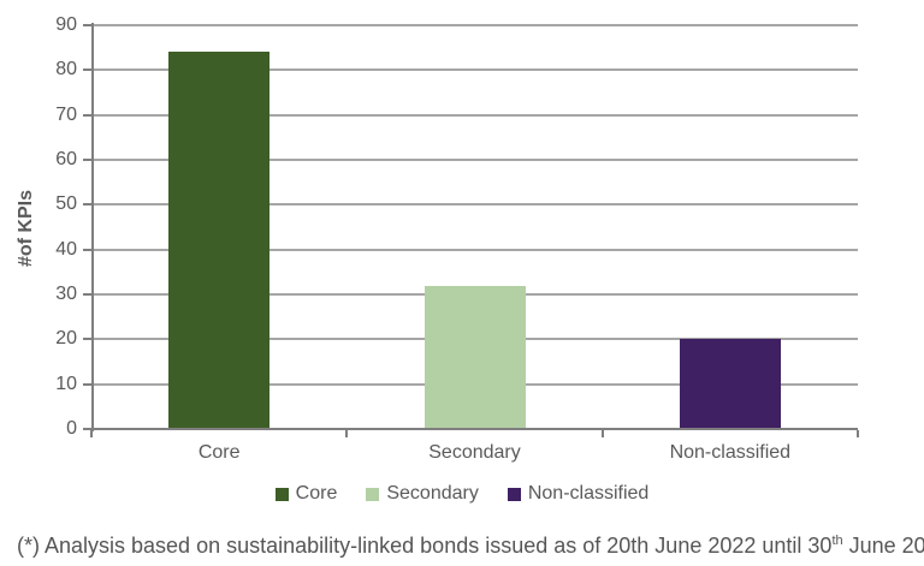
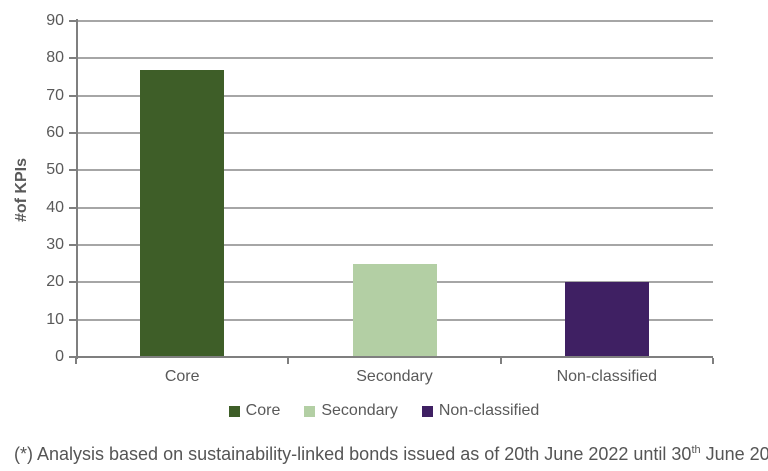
Core: 84 -> 77
Secondary: 32 -> 25
